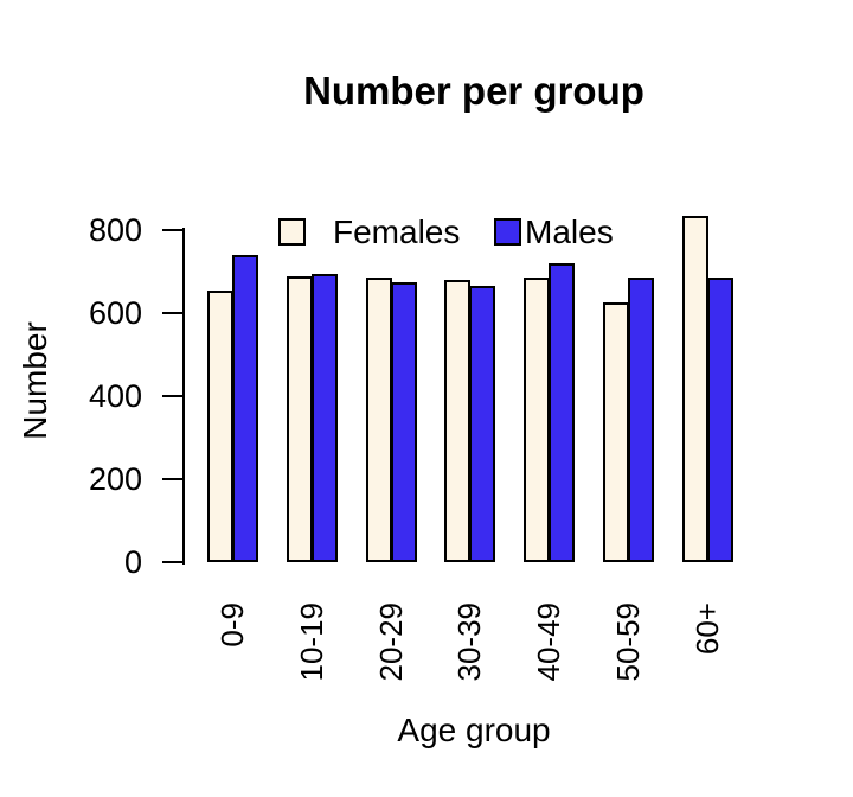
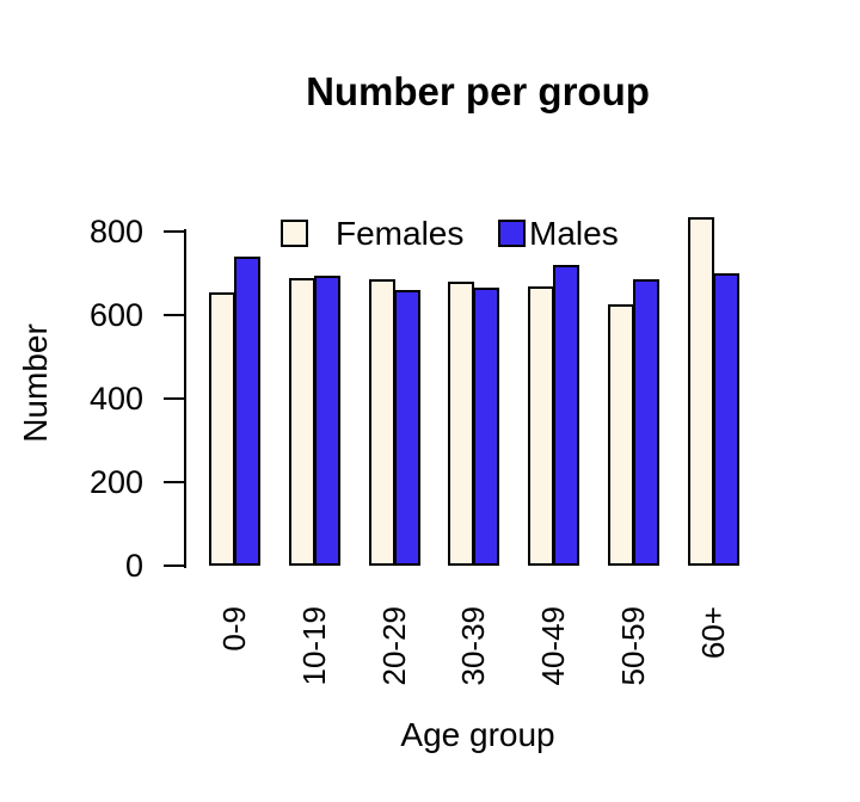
Males/20-29: 680 -> 660
Females/40-49: 680 -> 670
Males/60+: 680 -> 700
